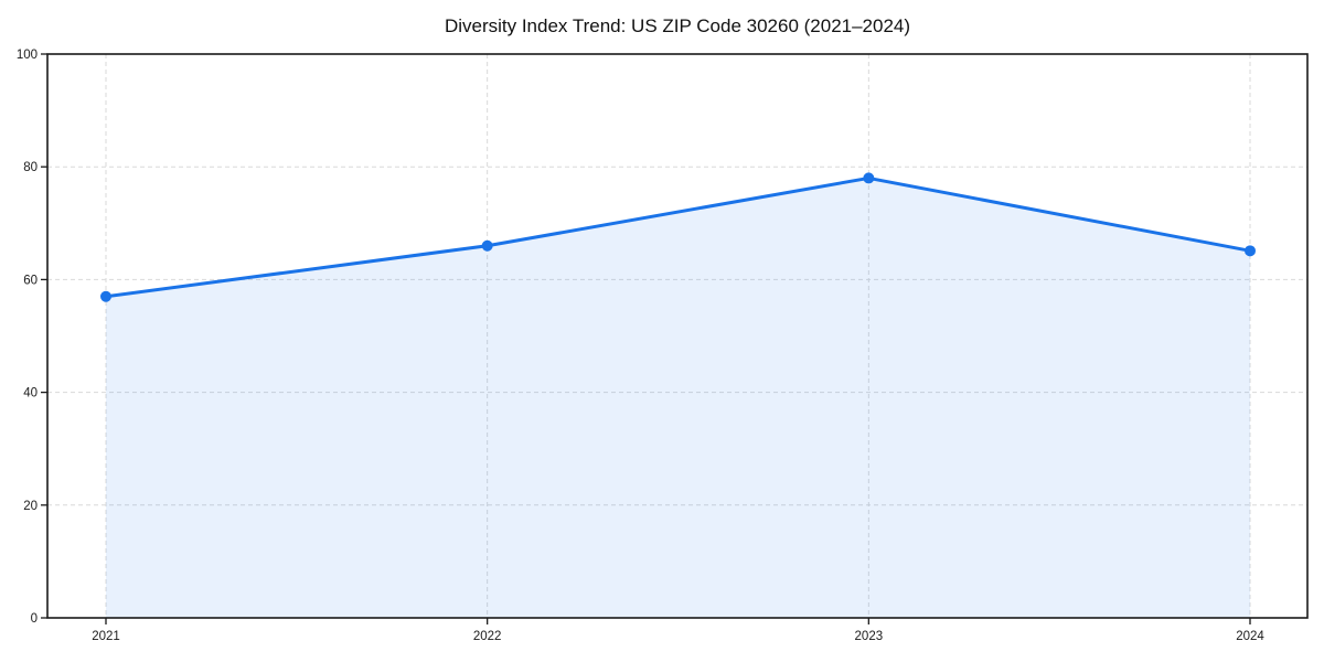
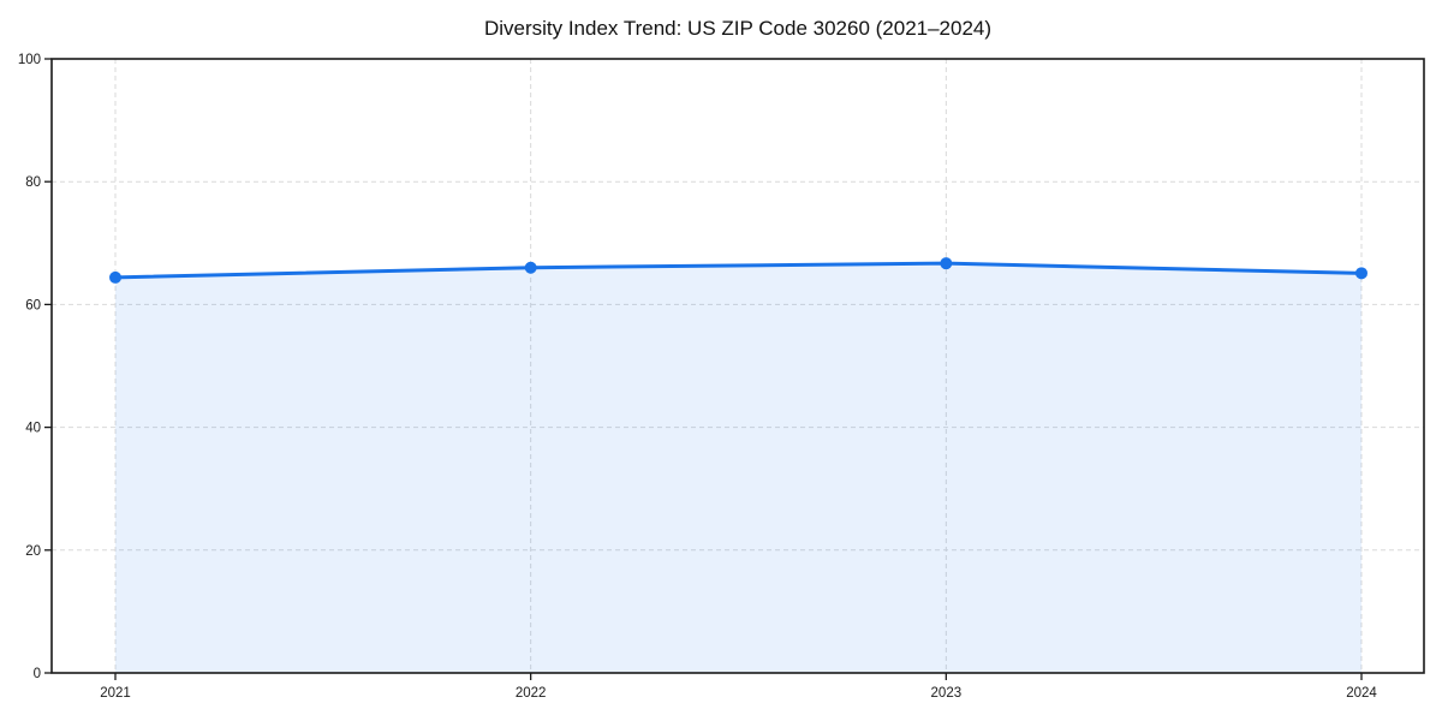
2021: 57 -> 64
2023: 78 -> 67
